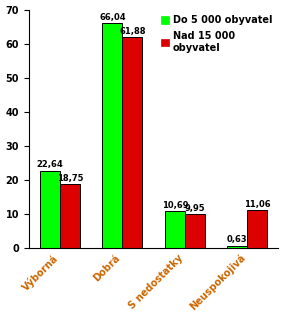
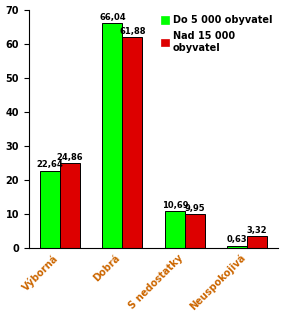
Nad 15 000 obyvatel/Výborná: 18,75 -> 24,86
Nad 15 000 obyvatel/Neuspokojivá: 11,06 -> 3,32
